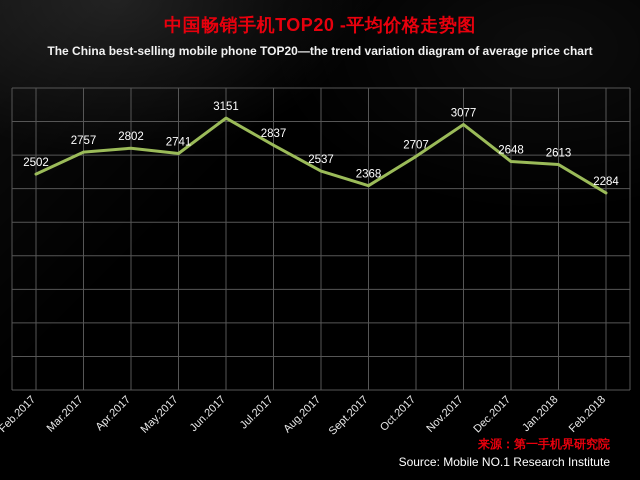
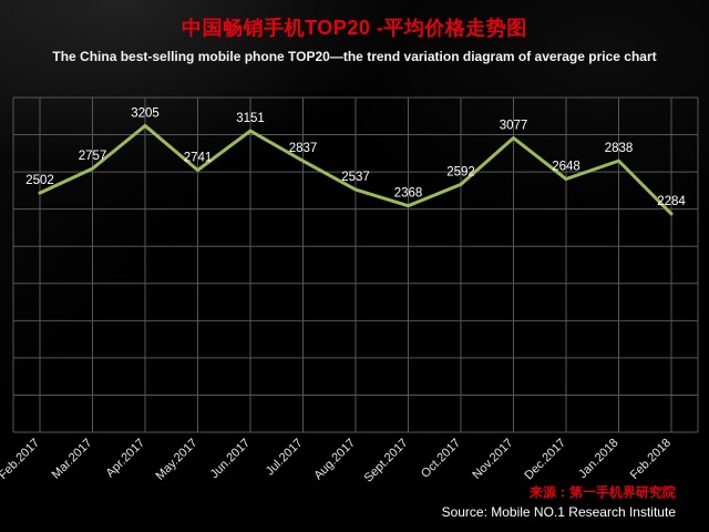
Apr.2017: 2802 -> 3205
Oct.2017: 2707 -> 2592
Jan.2018: 2613 -> 2838
